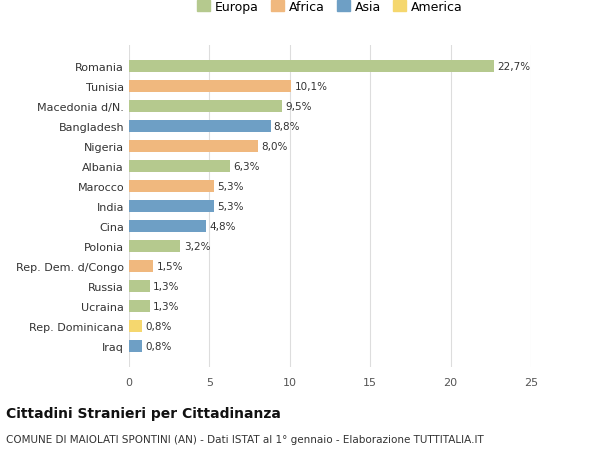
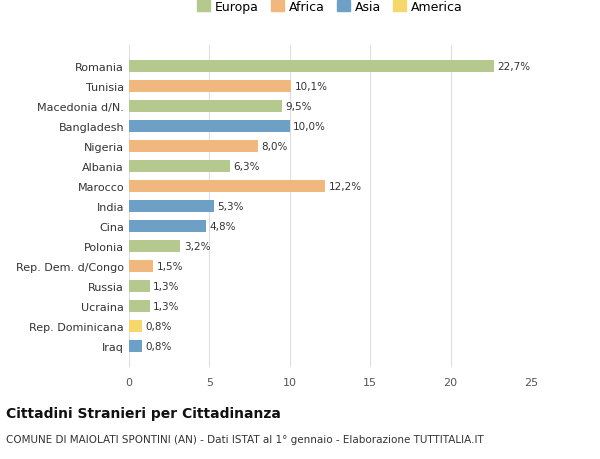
Bangladesh: 8,8% -> 10,0%
Marocco: 5,3% -> 12,2%
